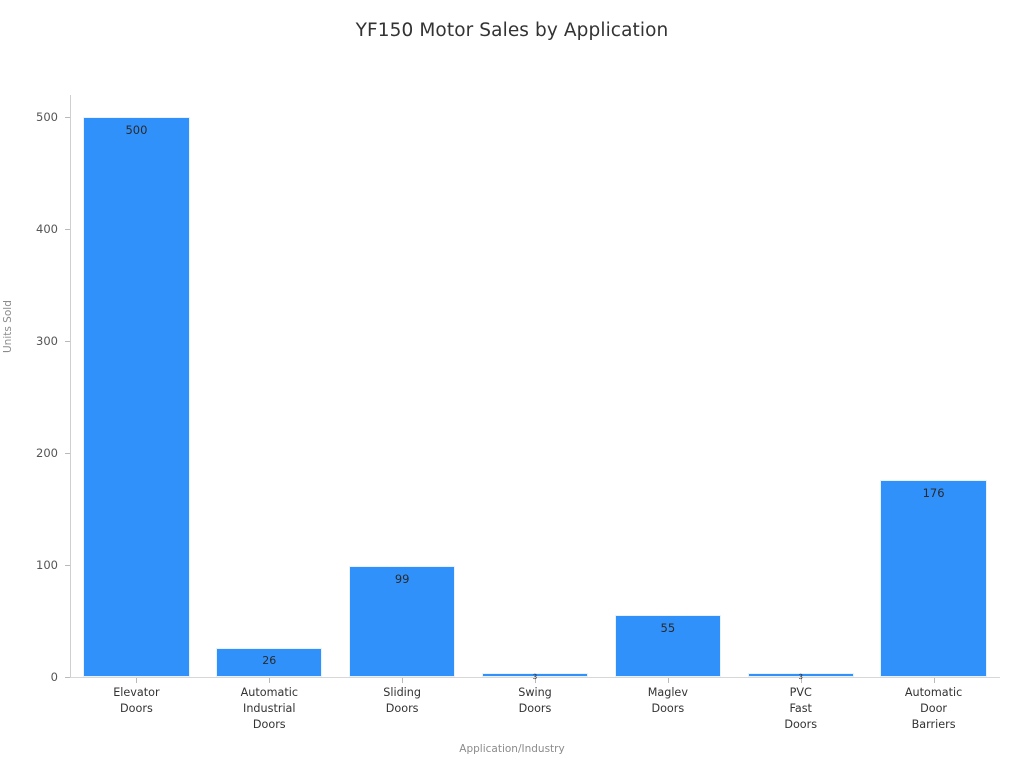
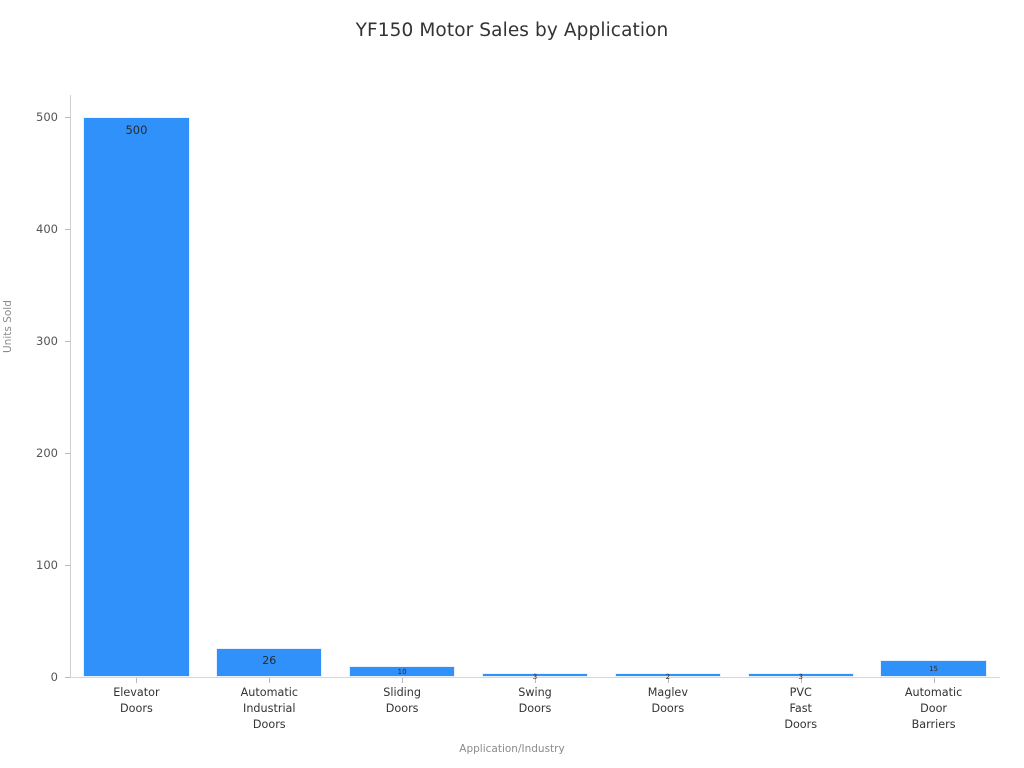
Sliding Doors: 99 -> 10
Maglev Doors: 55 -> 2
Automatic Door Barriers: 176 -> 15
